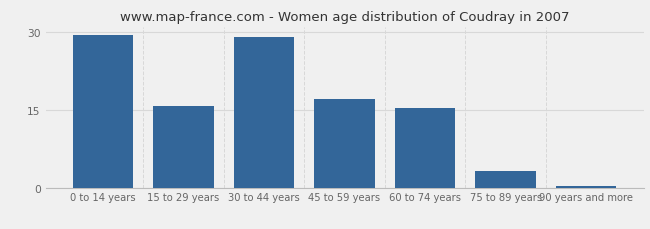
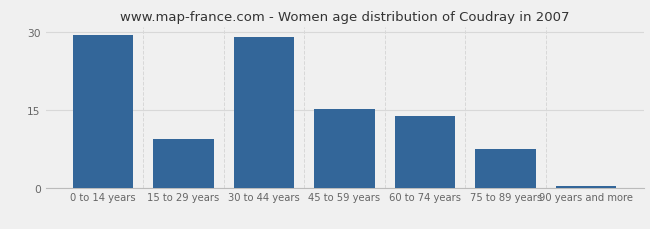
15 to 29 years: 15.8 -> 9.4
45 to 59 years: 17.0 -> 15.2
60 to 74 years: 15.4 -> 13.8
75 to 89 years: 3.2 -> 7.4
